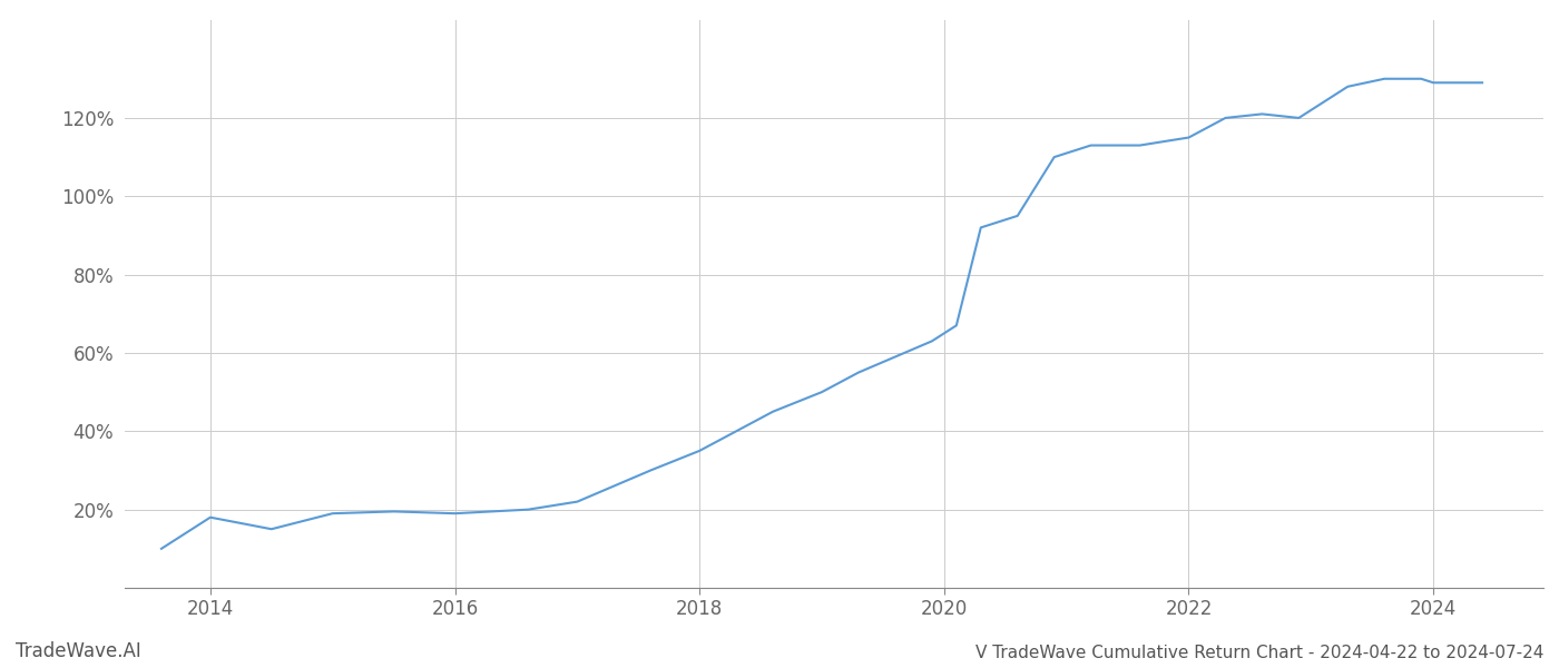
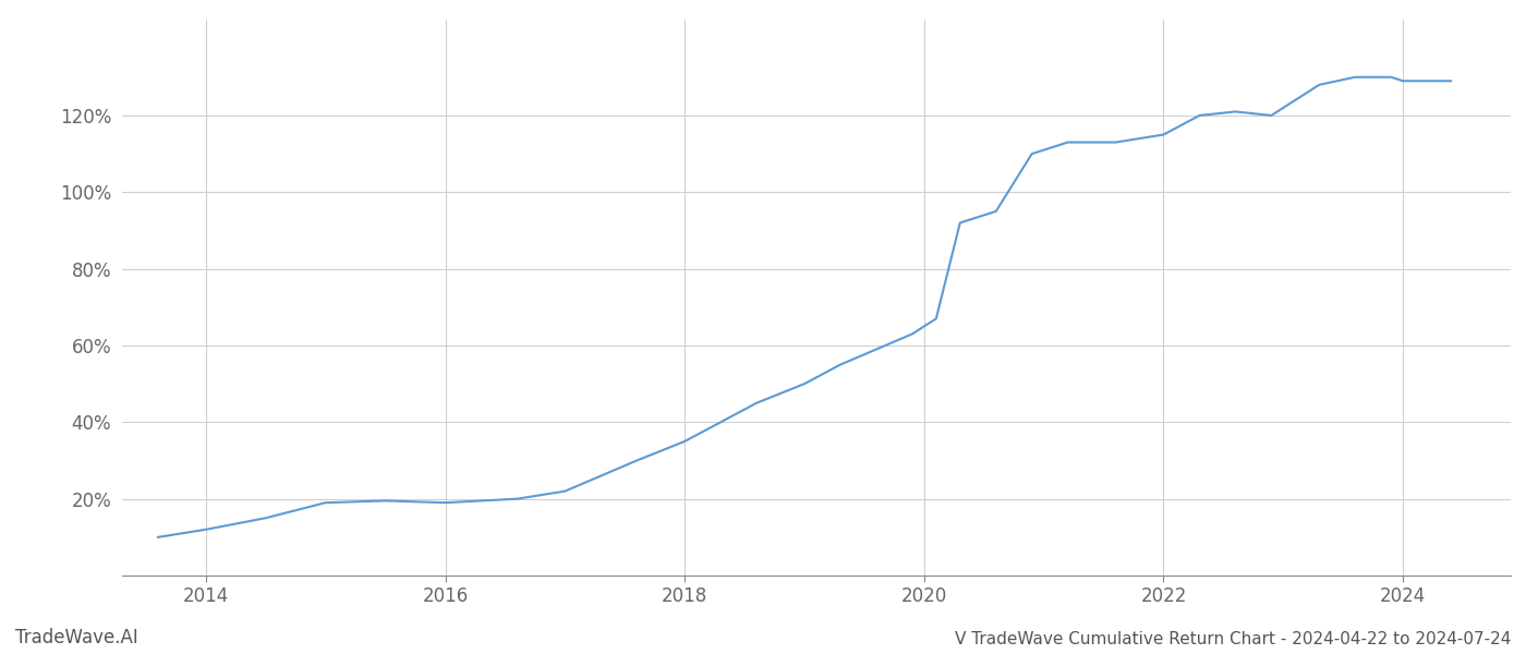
2014: 18.0% -> 12.0%
